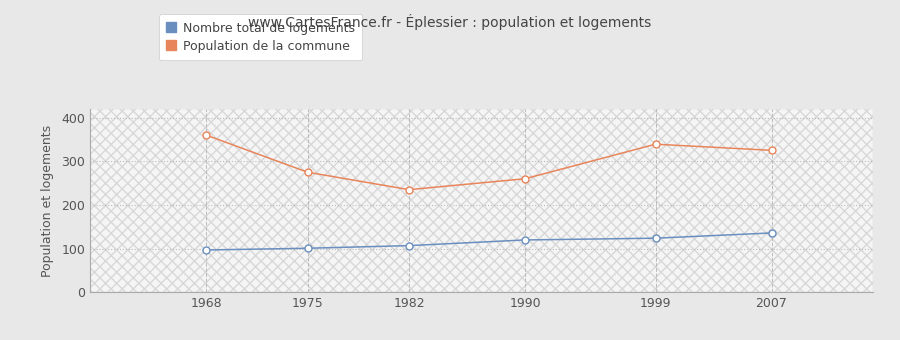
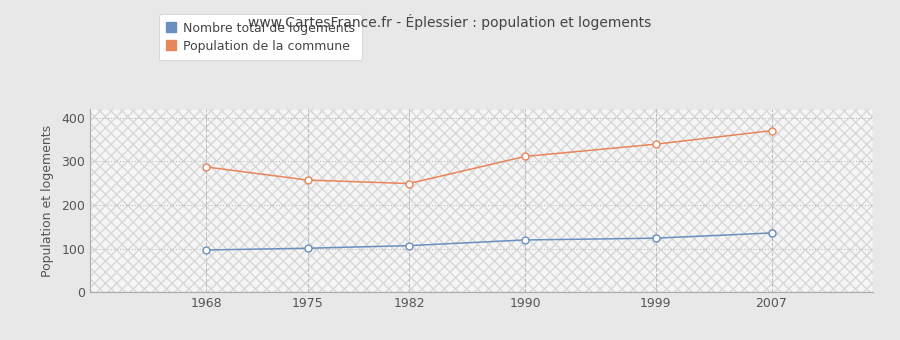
Population de la commune/1968: 360 -> 287
Population de la commune/1975: 275 -> 257
Population de la commune/1982: 235 -> 249
Population de la commune/1990: 260 -> 311
Population de la commune/2007: 325 -> 370
